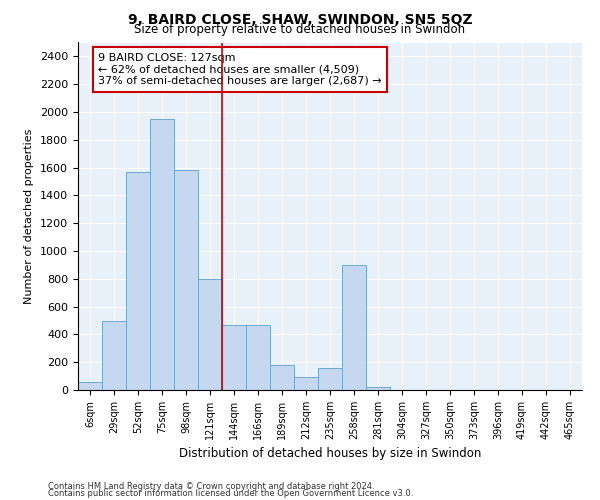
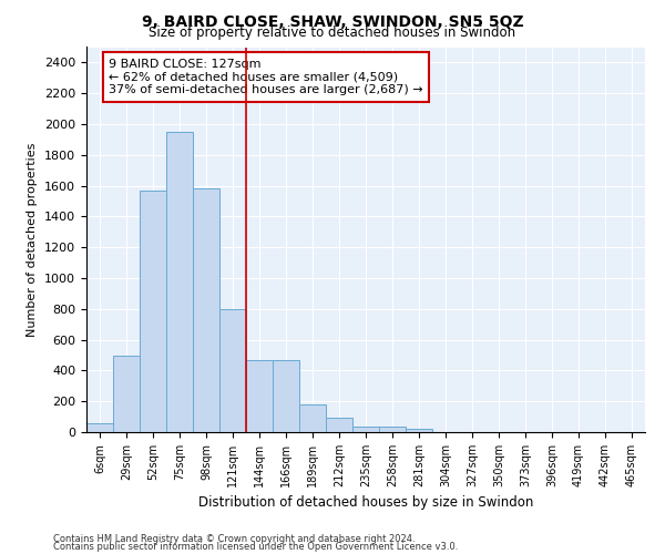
235sqm: 160 -> 40
258sqm: 900 -> 40
